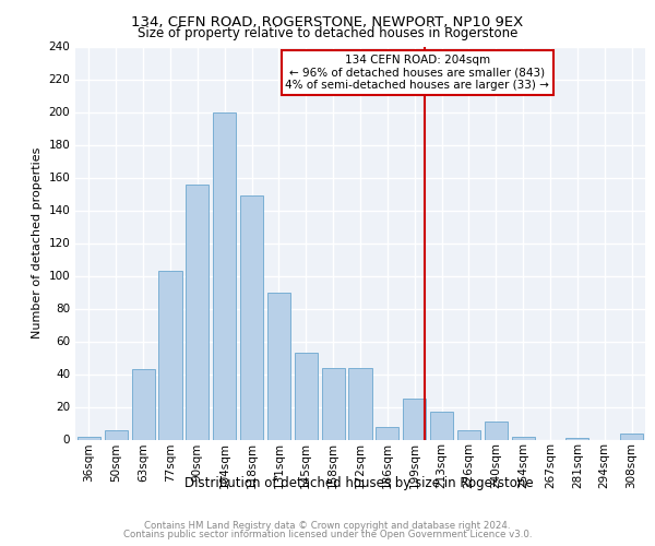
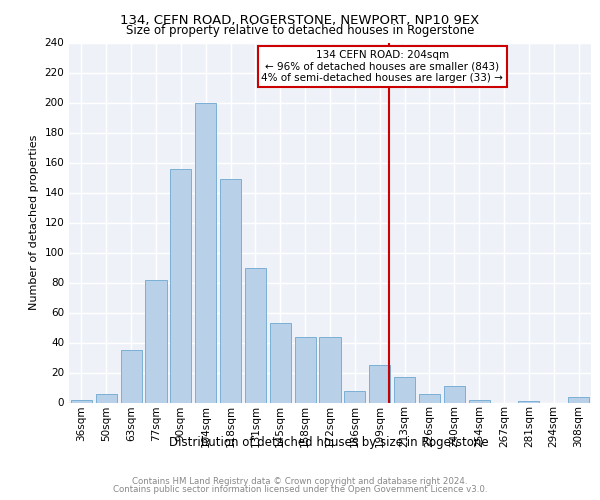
63sqm: 43 -> 35
77sqm: 103 -> 82
